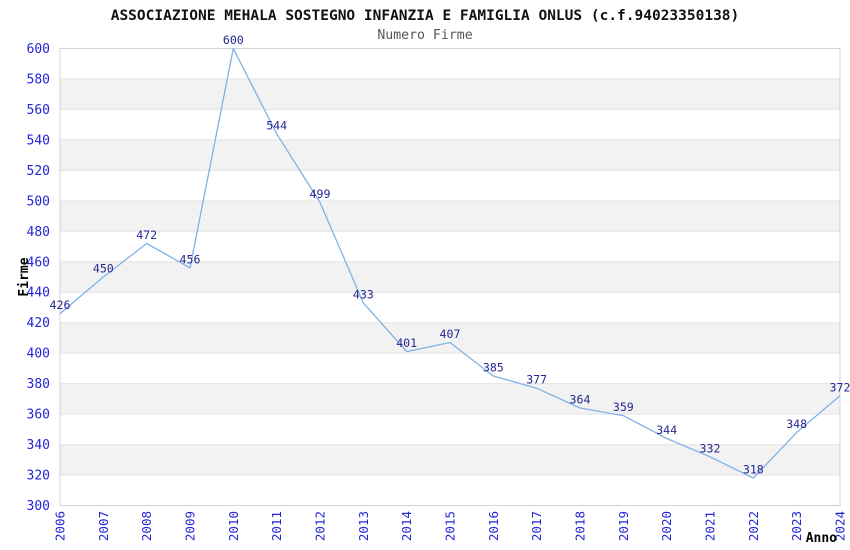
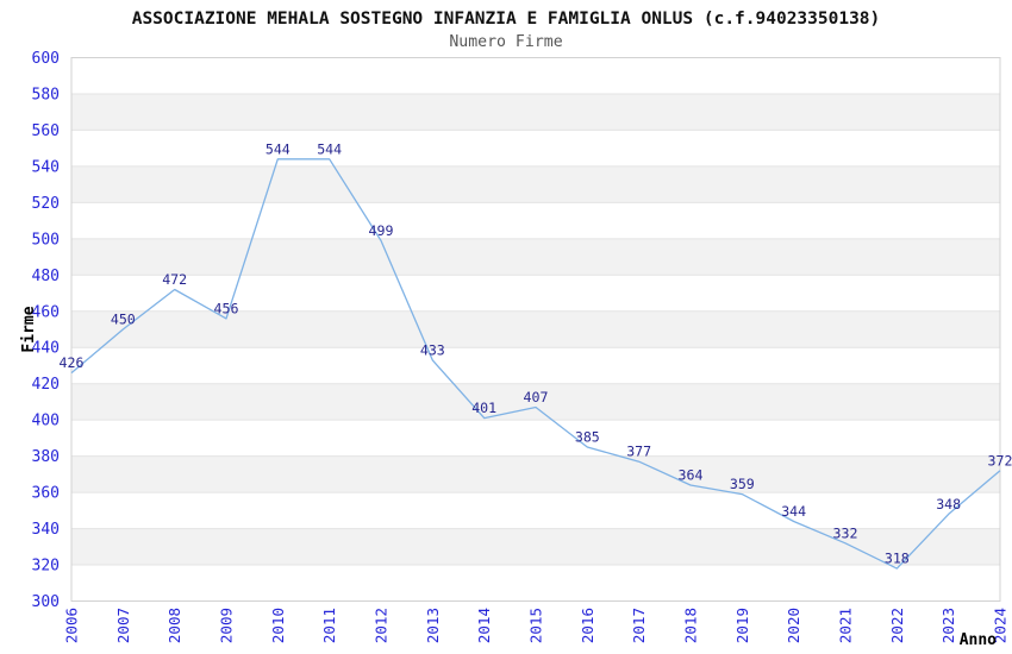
2010: 600 -> 544
